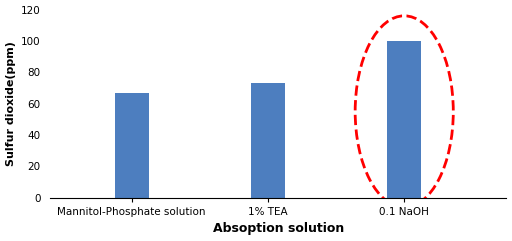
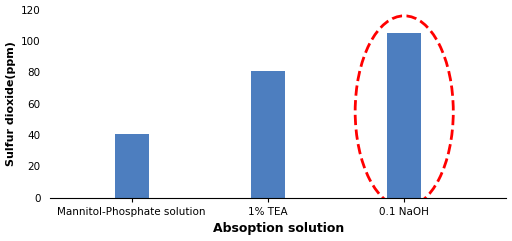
Mannitol-Phosphate solution: 67 -> 41
1% TEA: 73 -> 81
0.1 NaOH: 100 -> 105
